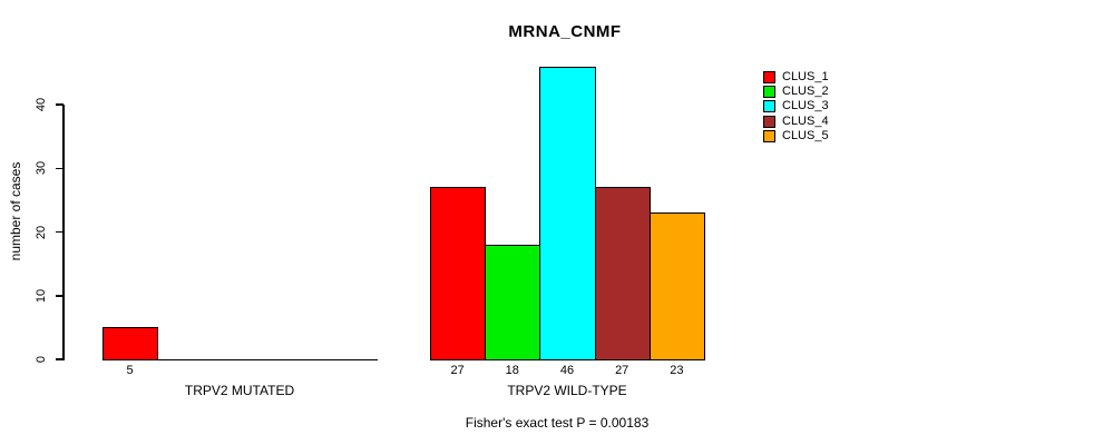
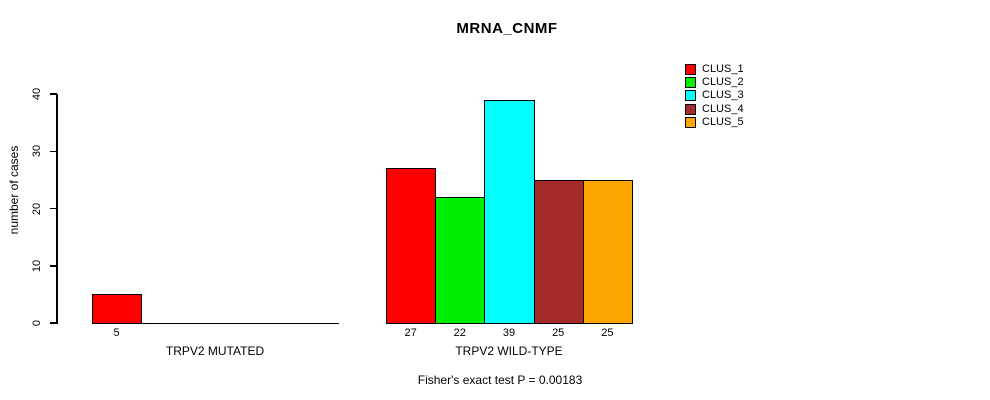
CLUS_2/TRPV2 WILD-TYPE: 18 -> 22
CLUS_3/TRPV2 WILD-TYPE: 46 -> 39
CLUS_4/TRPV2 WILD-TYPE: 27 -> 25
CLUS_5/TRPV2 WILD-TYPE: 23 -> 25
